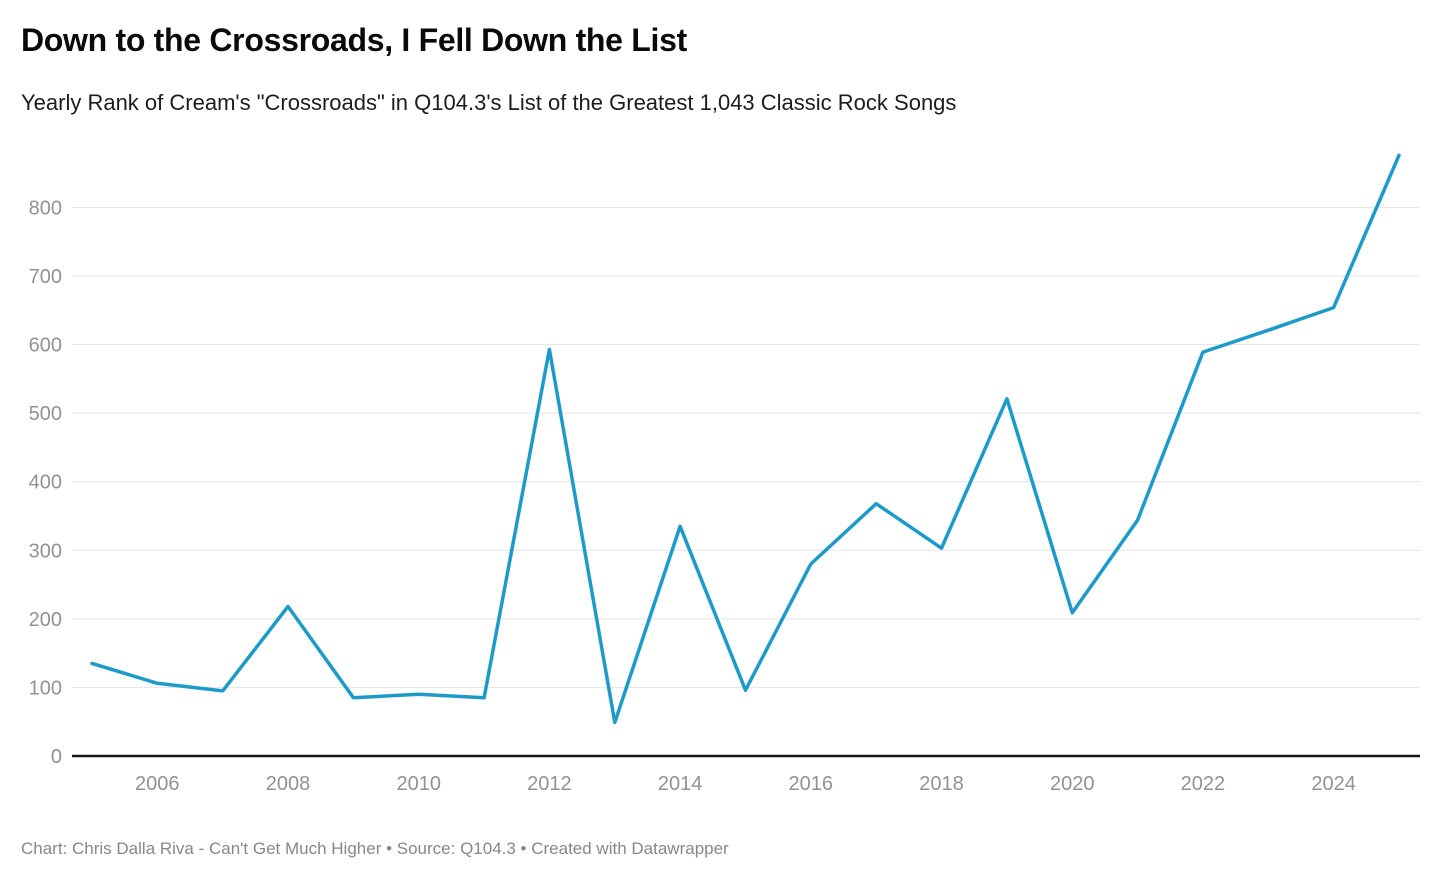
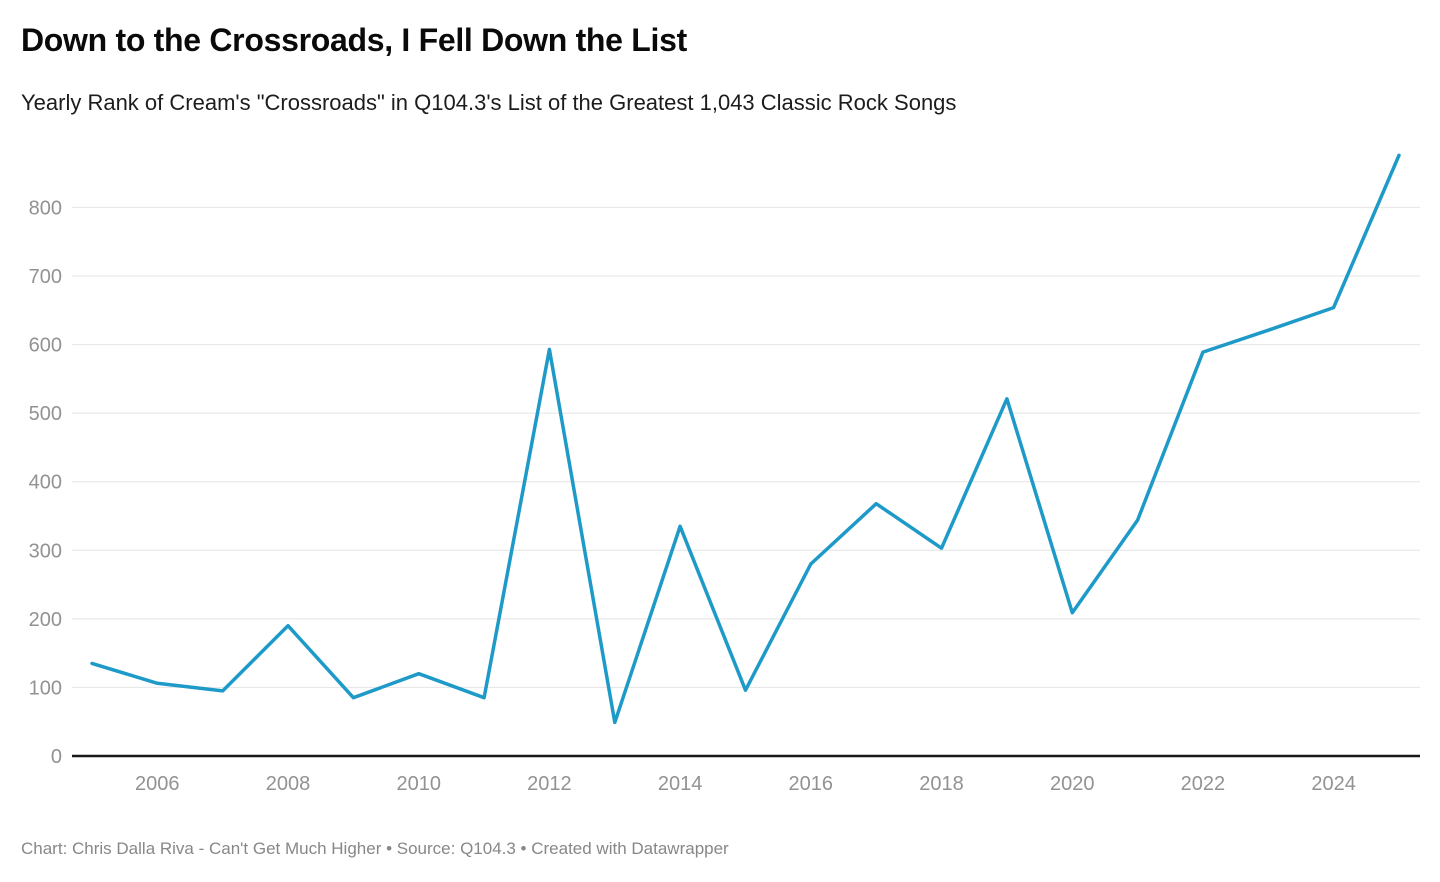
2008: 220 -> 190
2010: 90 -> 120
